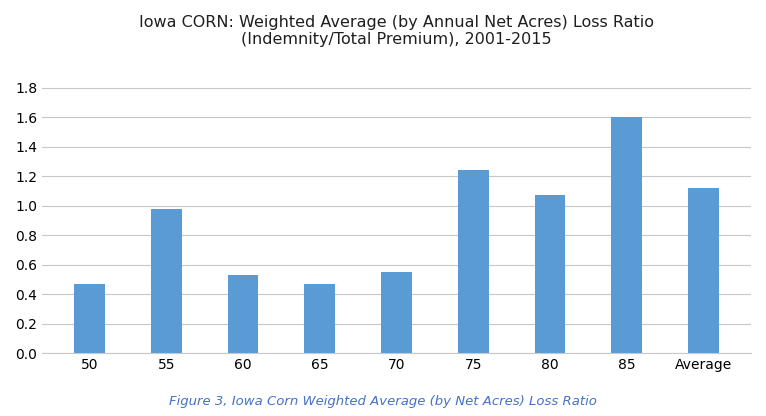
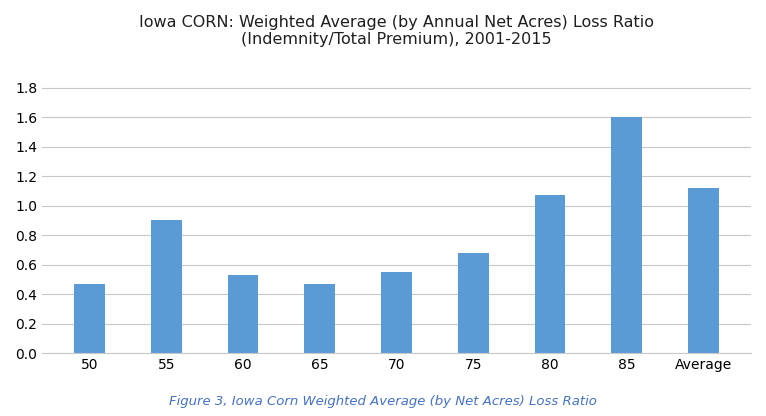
55: 0.98 -> 0.90
75: 1.24 -> 0.68
